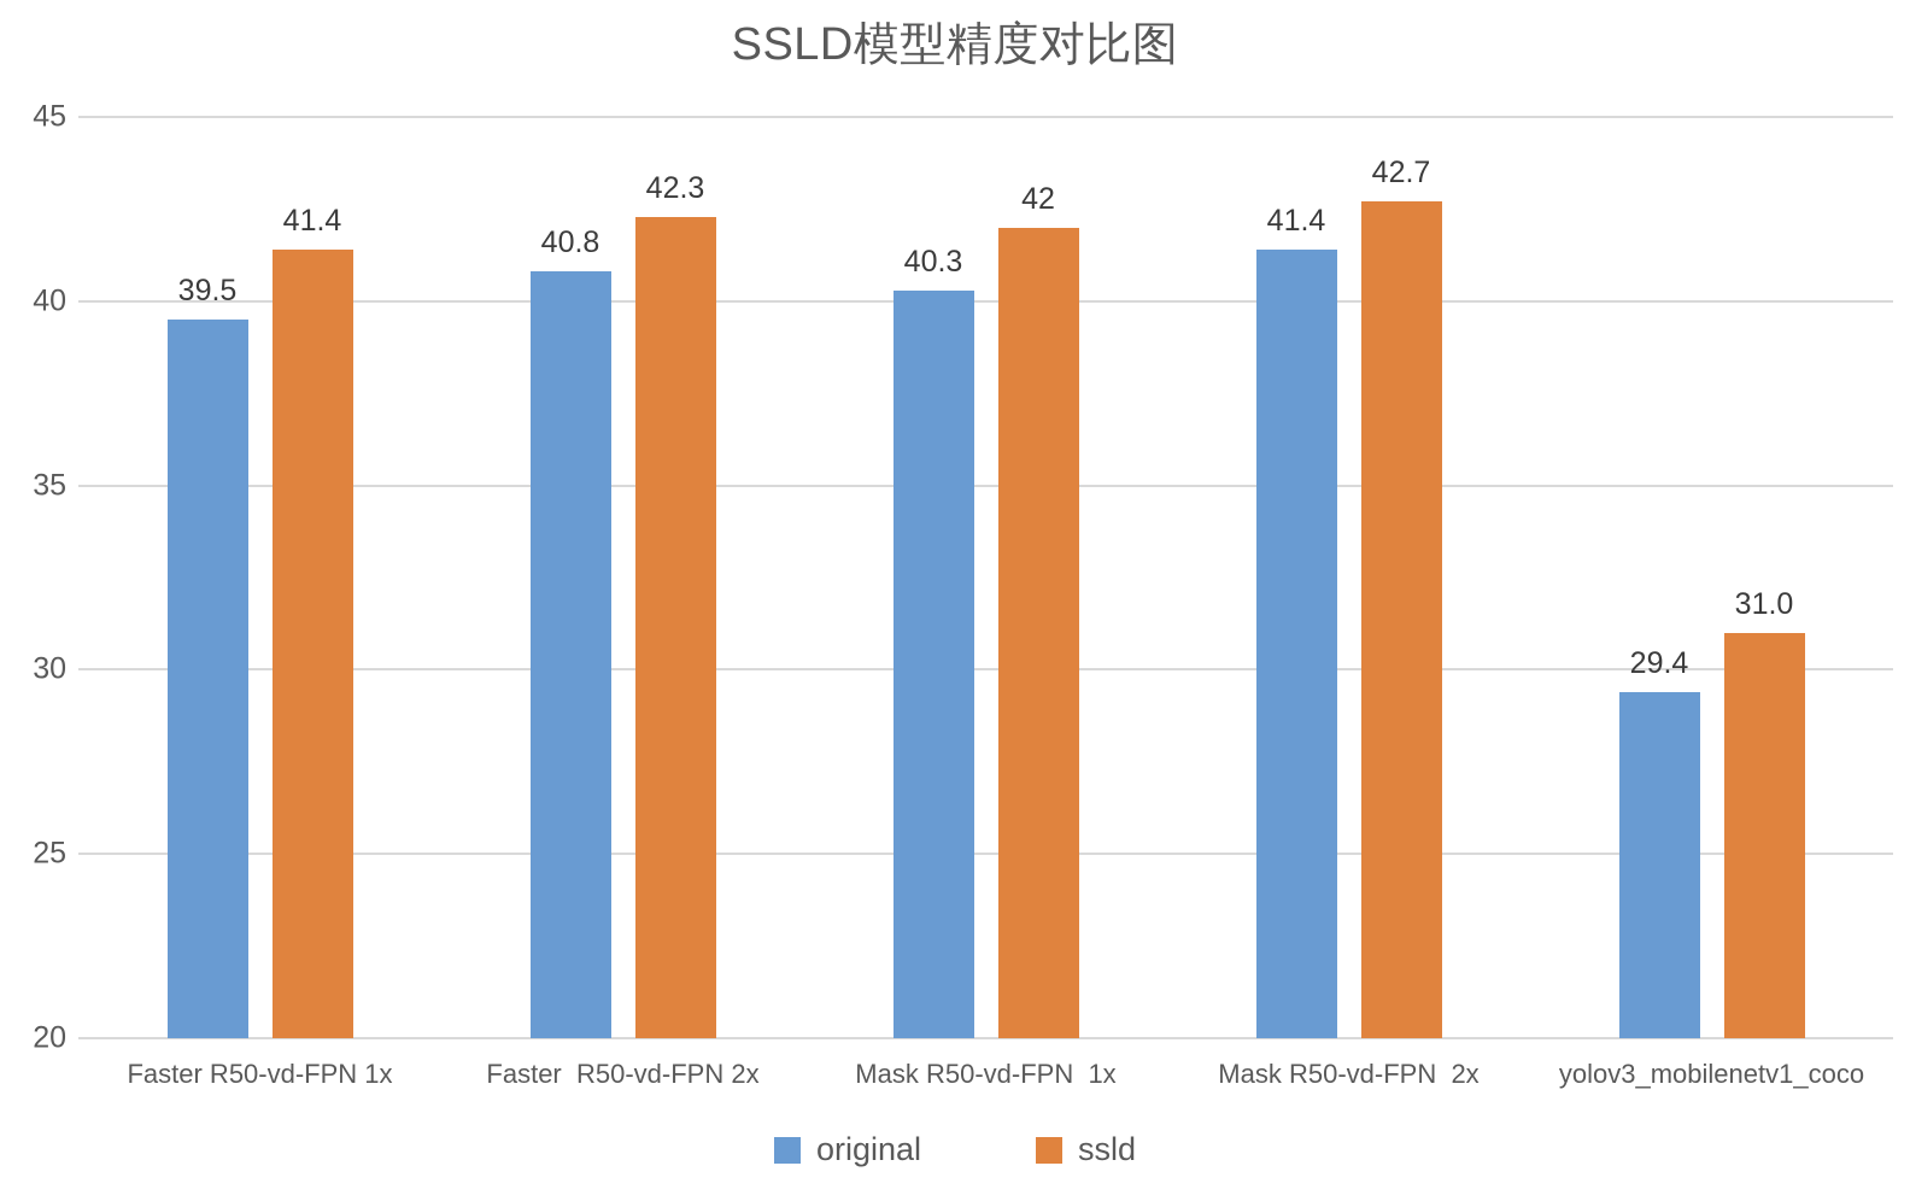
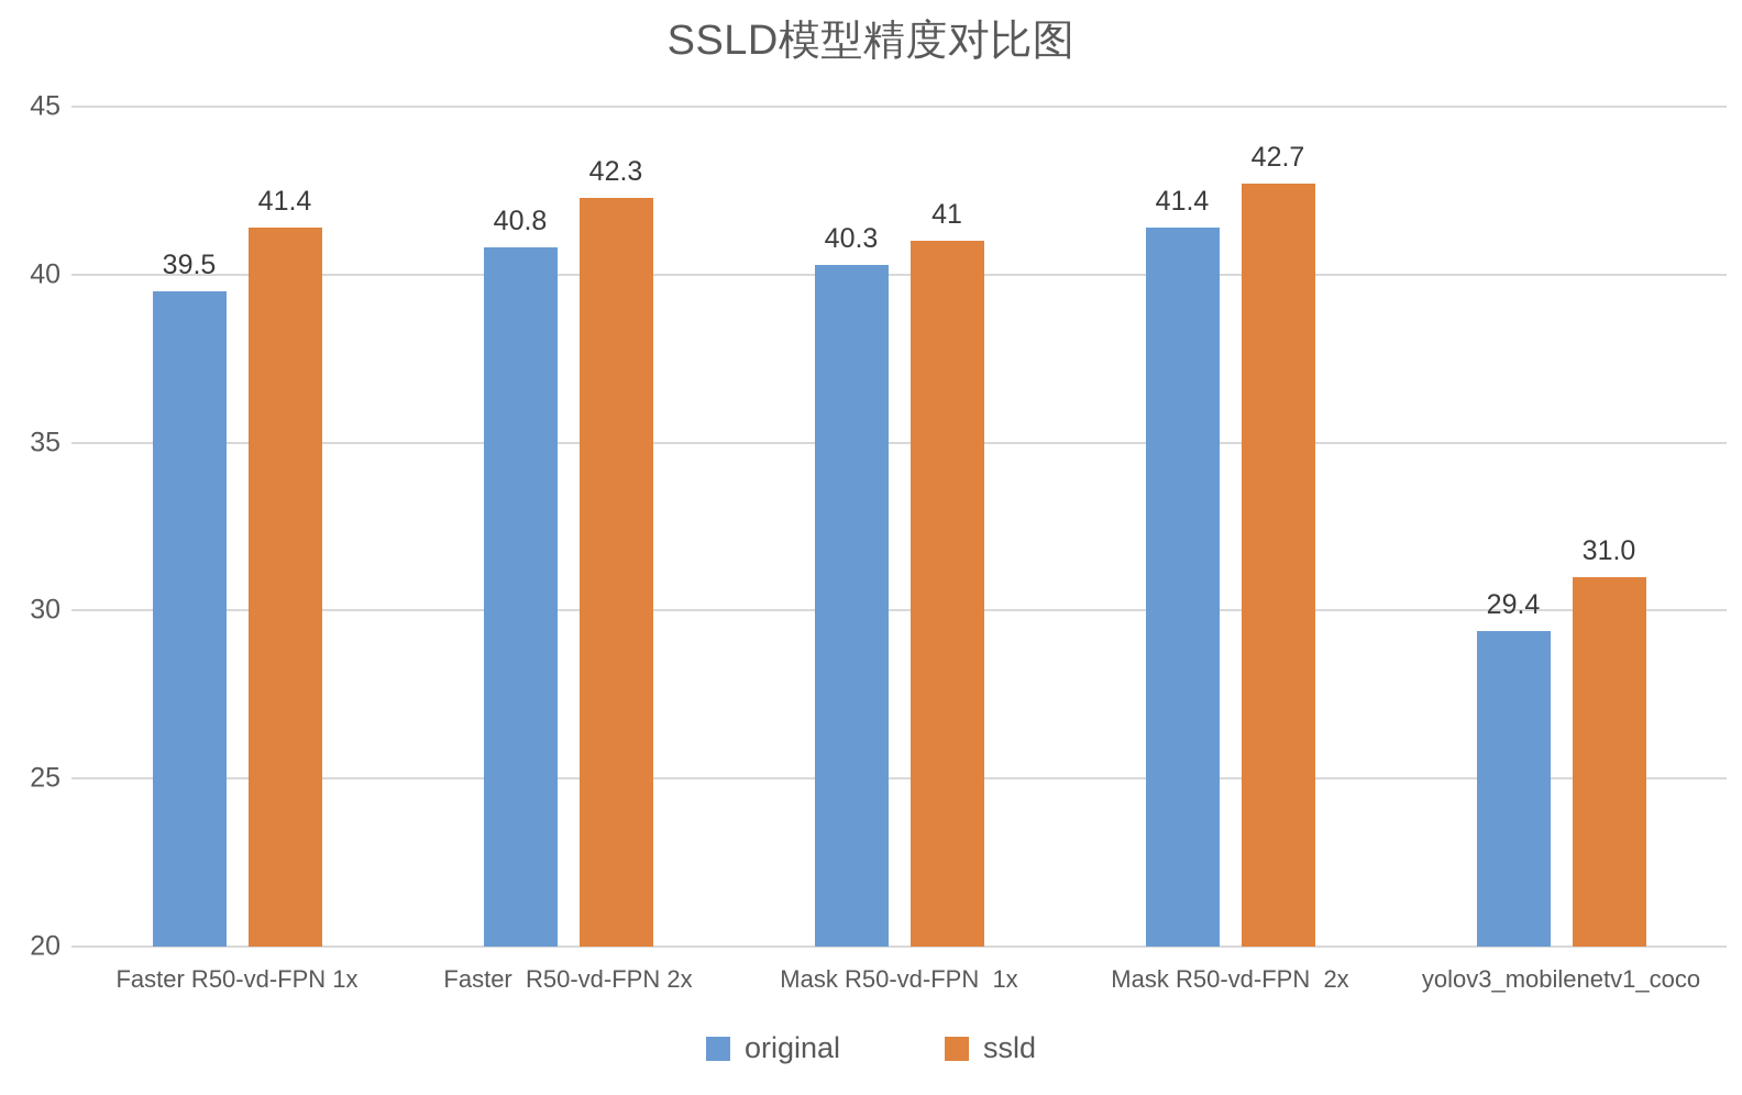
ssld/Mask R50-vd-FPN 1x: 42 -> 41
